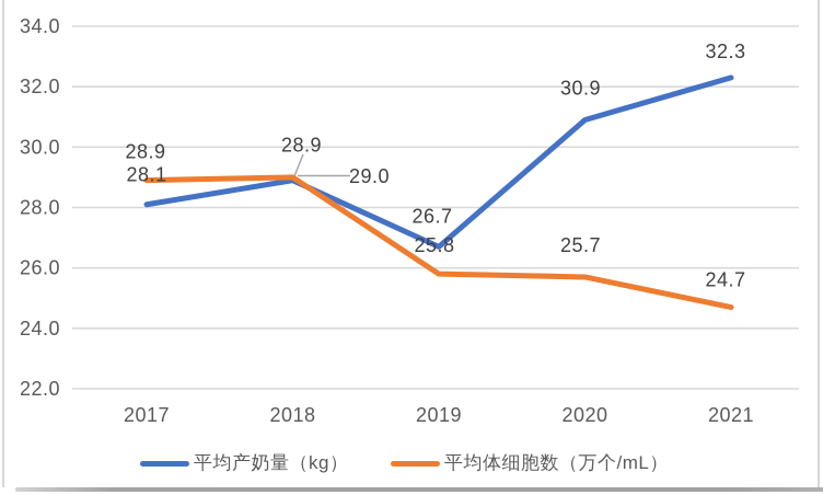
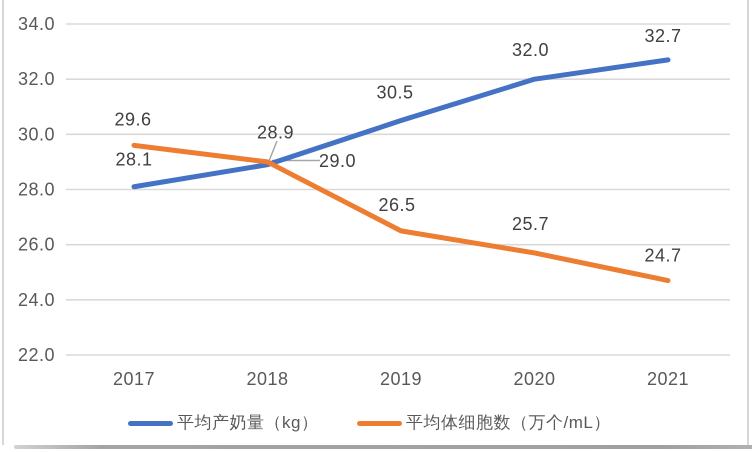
平均体细胞数（万个/mL）/2017: 28.9 -> 29.6
平均产奶量（kg）/2019: 26.7 -> 30.5
平均体细胞数（万个/mL）/2019: 25.8 -> 26.5
平均产奶量（kg）/2020: 30.9 -> 32.0
平均产奶量（kg）/2021: 32.3 -> 32.7
